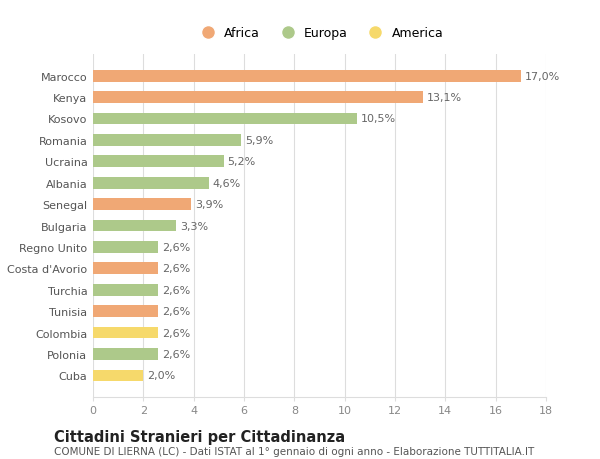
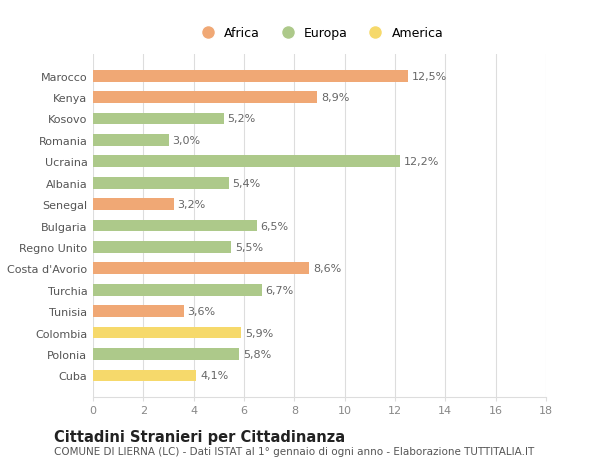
Marocco: 17,0% -> 12,5%
Kenya: 13,1% -> 8,9%
Kosovo: 10,5% -> 5,2%
Romania: 5,9% -> 3,0%
Ucraina: 5,2% -> 12,2%
Albania: 4,6% -> 5,4%
Senegal: 3,9% -> 3,2%
Bulgaria: 3,3% -> 6,5%
Regno Unito: 2,6% -> 5,5%
Costa d'Avorio: 2,6% -> 8,6%
Turchia: 2,6% -> 6,7%
Tunisia: 2,6% -> 3,6%
Colombia: 2,6% -> 5,9%
Polonia: 2,6% -> 5,8%
Cuba: 2,0% -> 4,1%
